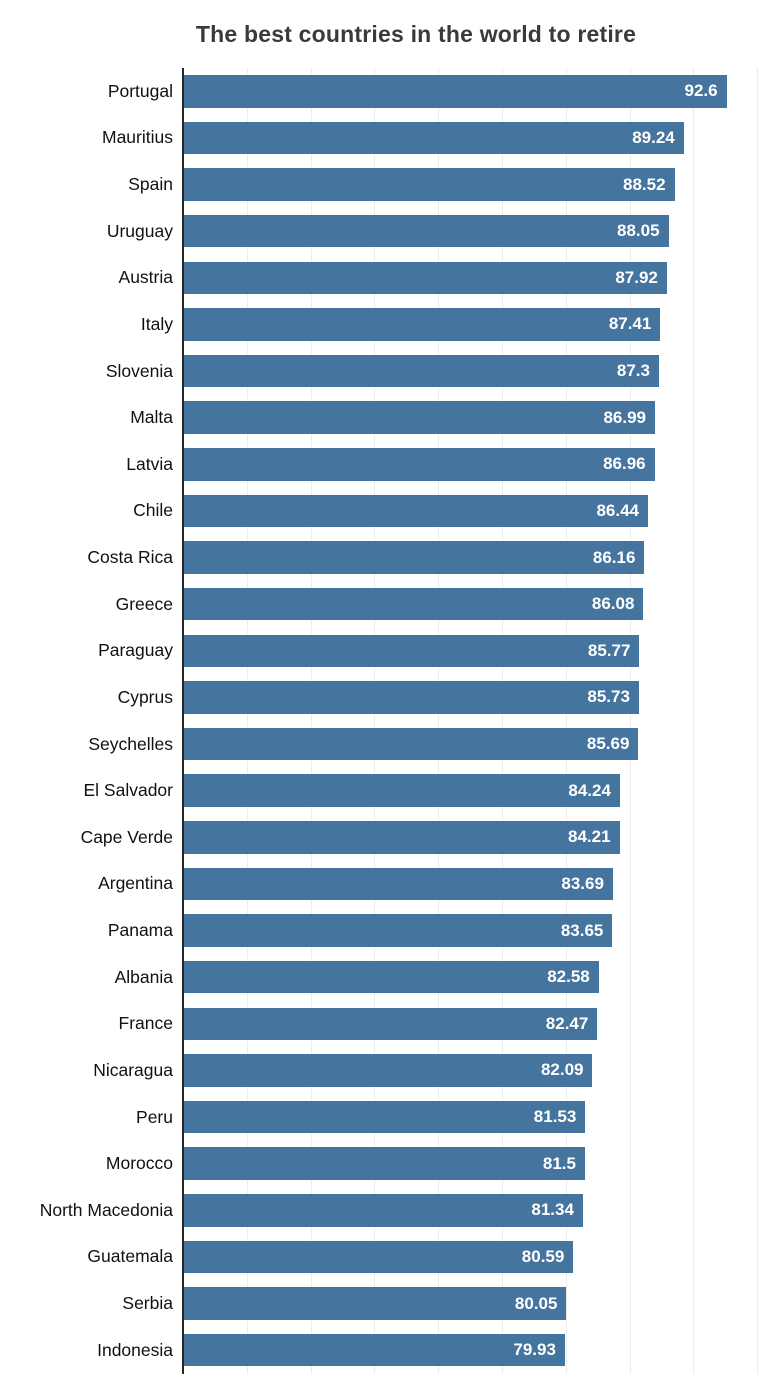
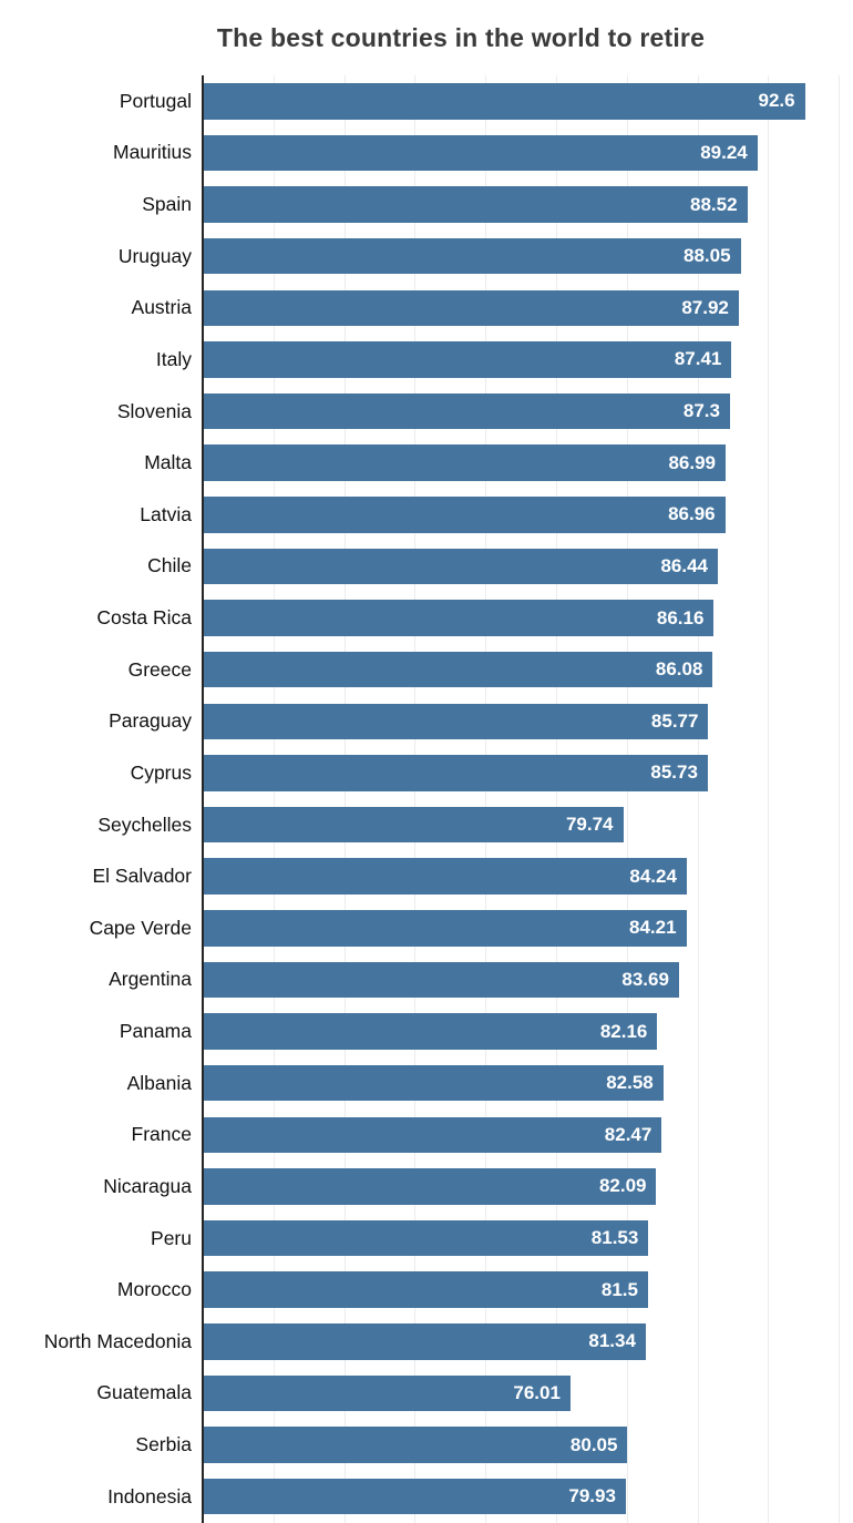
Seychelles: 85.69 -> 79.74
Panama: 83.65 -> 82.16
Guatemala: 80.59 -> 76.01
